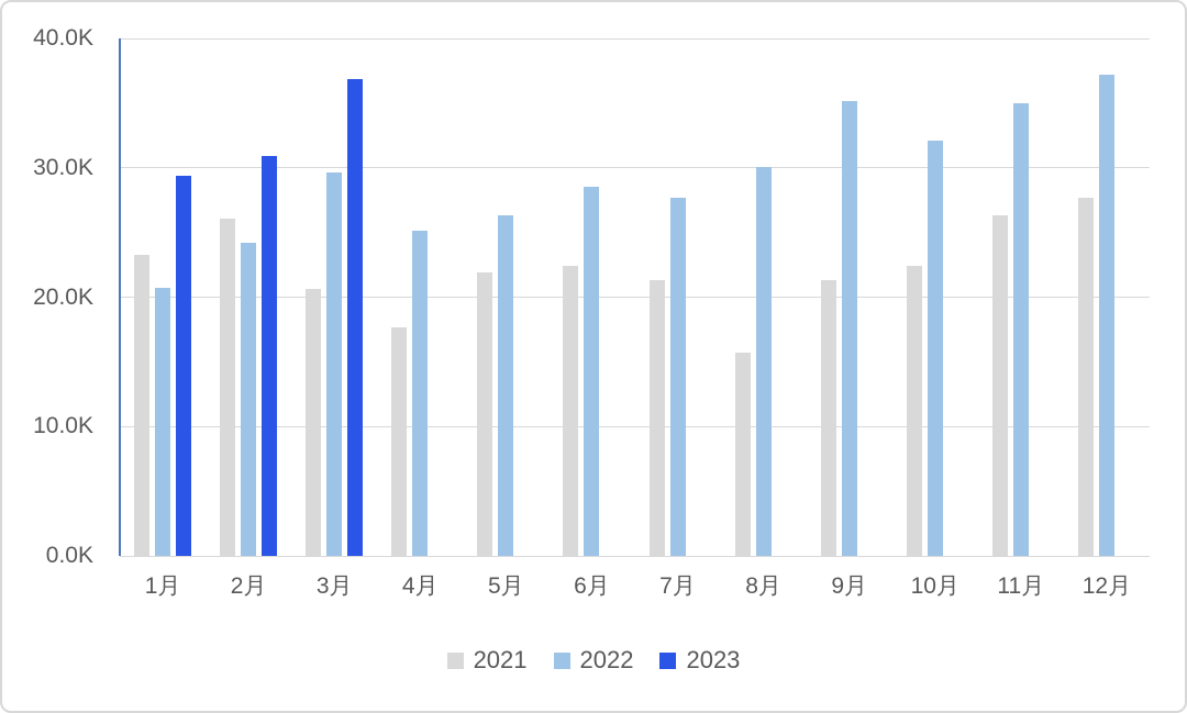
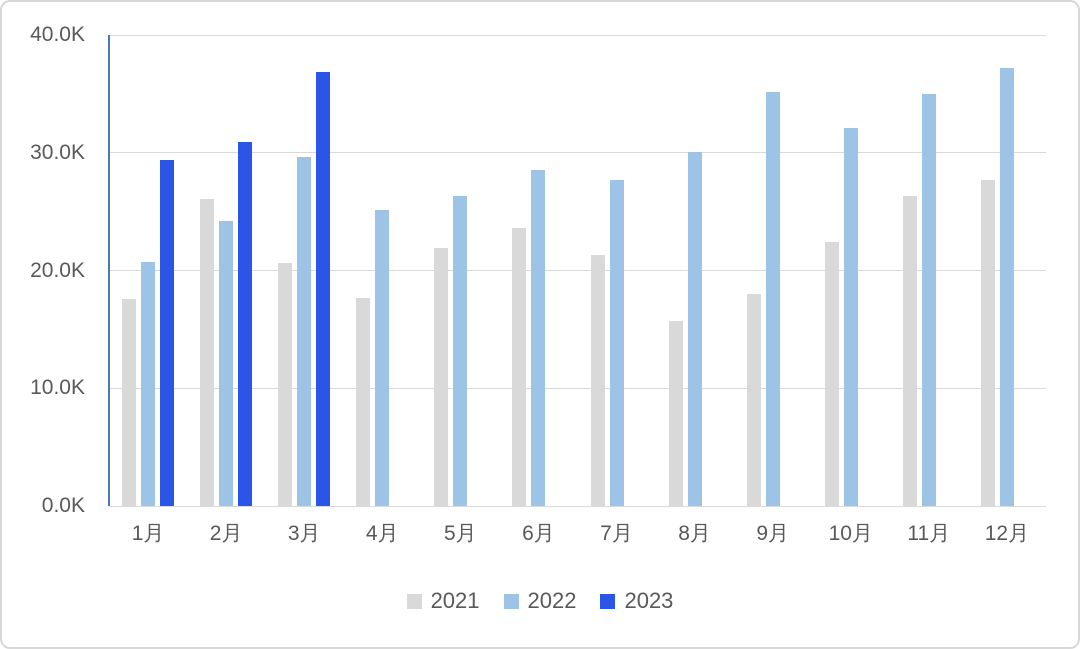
2021/1月: 23.3K -> 17.6K
2021/6月: 22.4K -> 23.6K
2021/9月: 21.3K -> 18.0K
